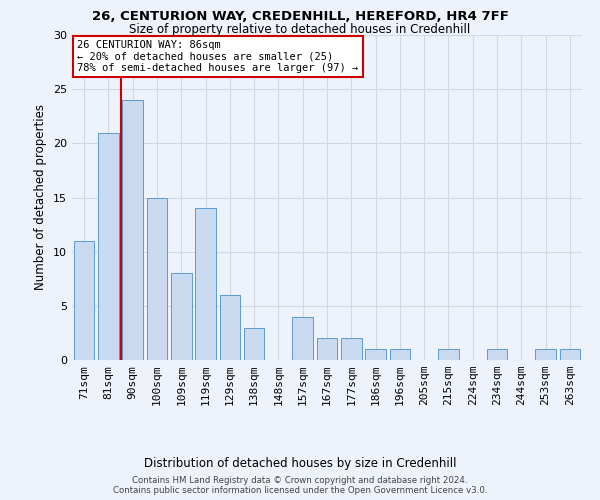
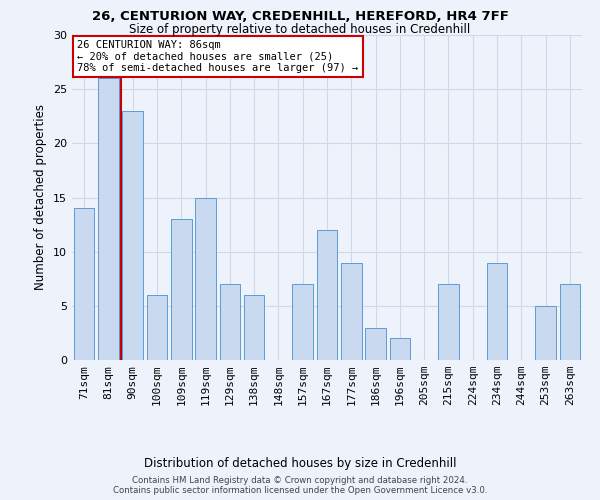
71sqm: 11 -> 14
81sqm: 21 -> 26
90sqm: 24 -> 23
100sqm: 15 -> 6
109sqm: 8 -> 13
119sqm: 14 -> 15
129sqm: 6 -> 7
138sqm: 3 -> 6
157sqm: 4 -> 7
167sqm: 2 -> 12
177sqm: 2 -> 9
186sqm: 1 -> 3
196sqm: 1 -> 2
215sqm: 1 -> 7
234sqm: 1 -> 9
253sqm: 1 -> 5
263sqm: 1 -> 7
